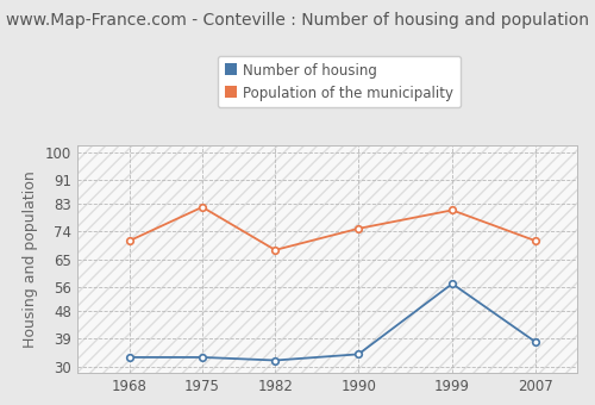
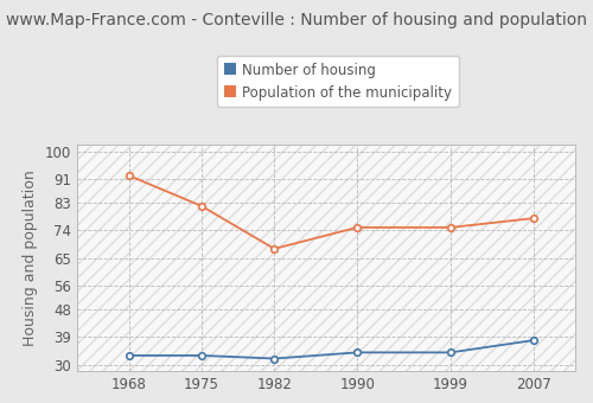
Population of the municipality/1968: 71 -> 92
Number of housing/1999: 57 -> 34
Population of the municipality/1999: 81 -> 75
Population of the municipality/2007: 71 -> 78
